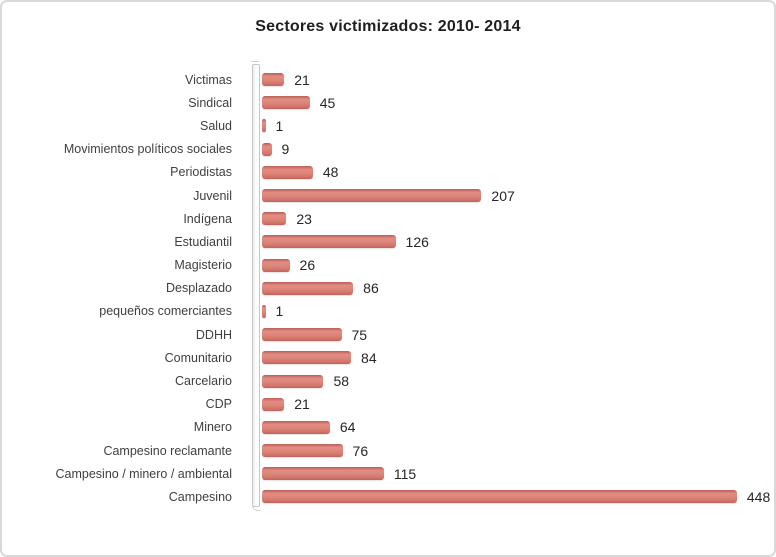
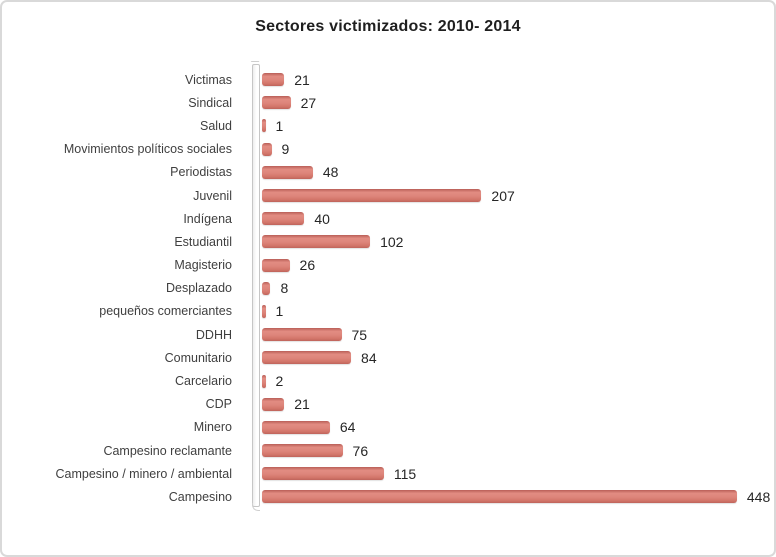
Sindical: 45 -> 27
Indígena: 23 -> 40
Estudiantil: 126 -> 102
Desplazado: 86 -> 8
Carcelario: 58 -> 2
